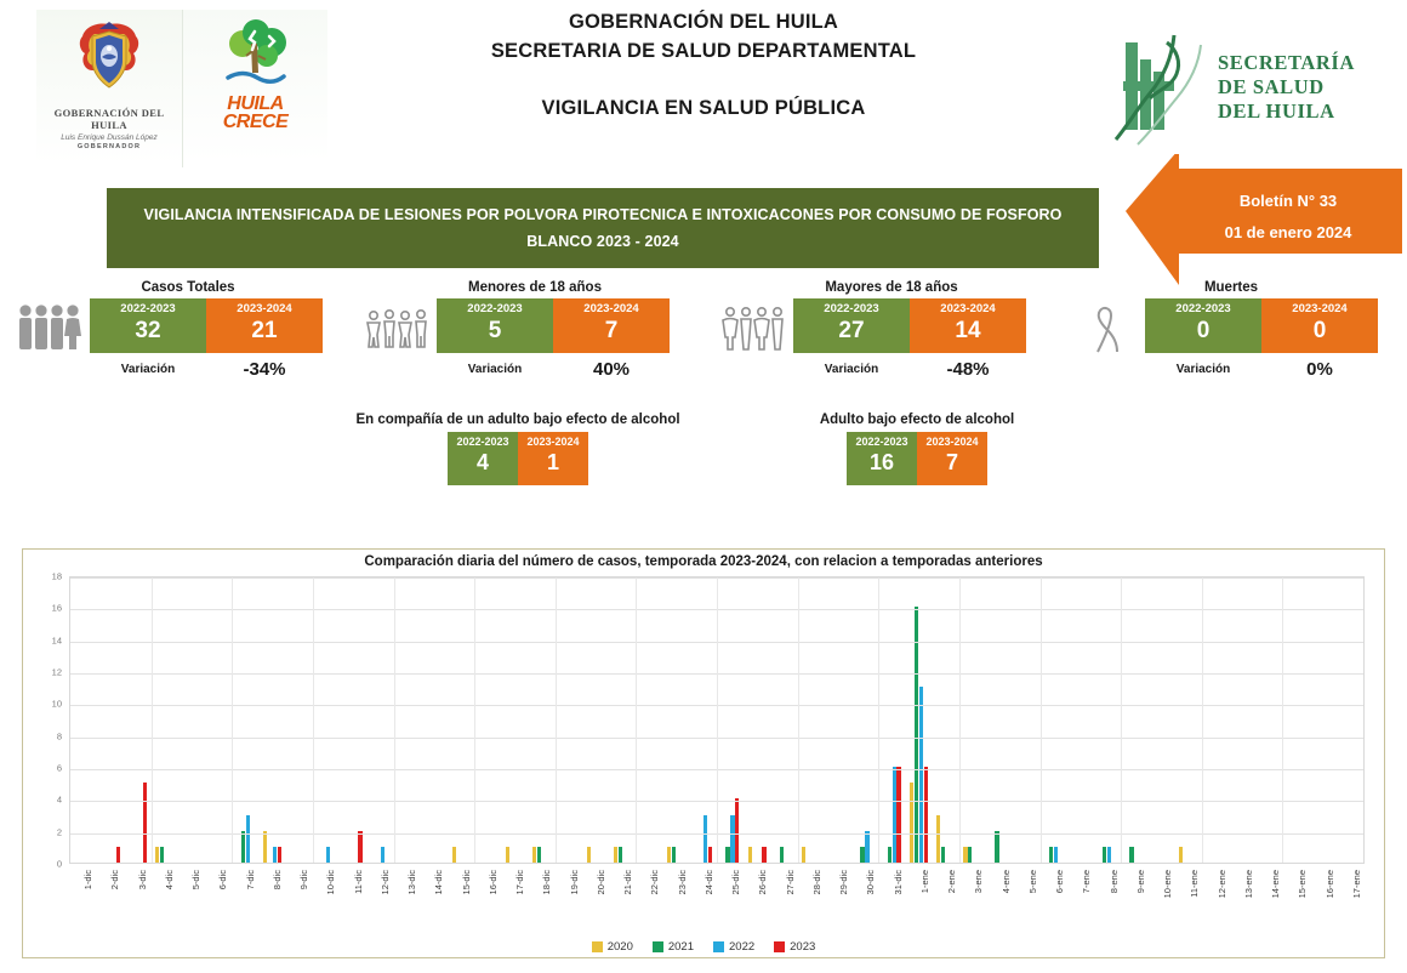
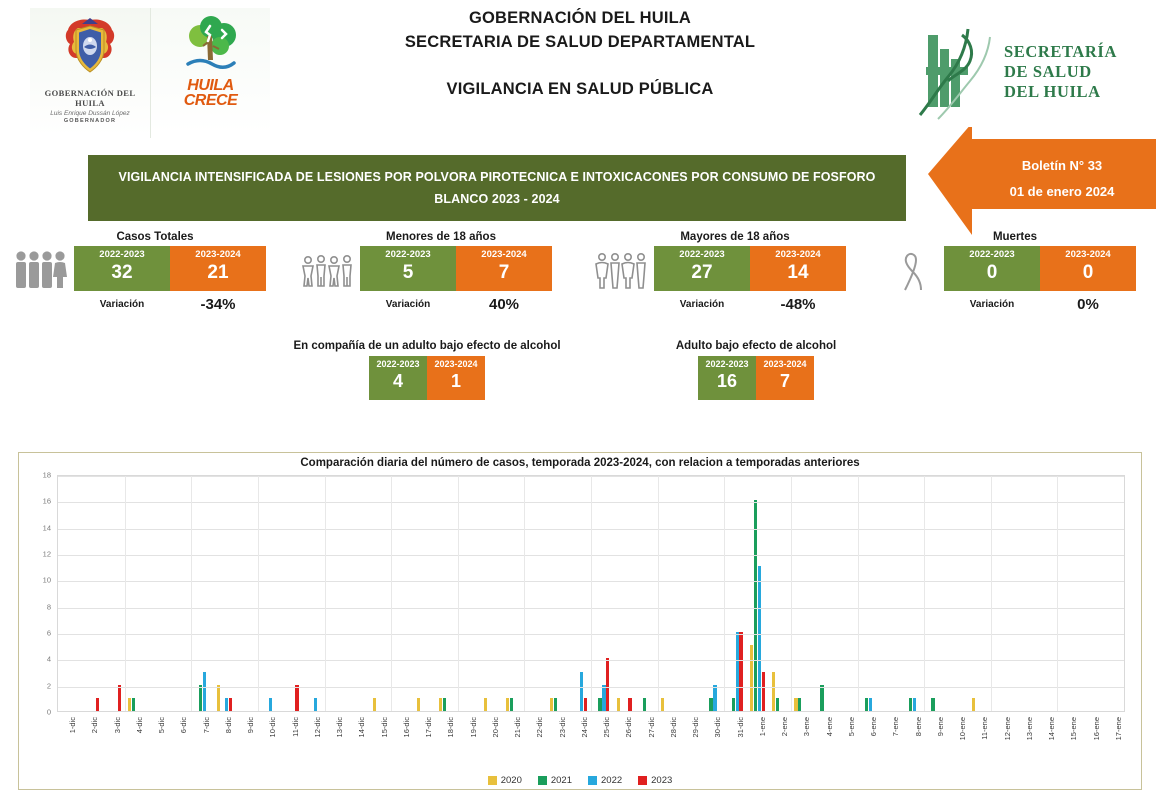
2023/3-dic: 5 -> 2
2022/25-dic: 3 -> 2
2023/1-ene: 6 -> 3
